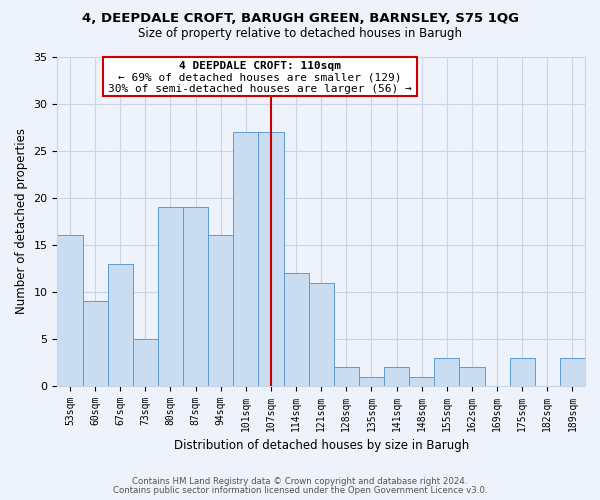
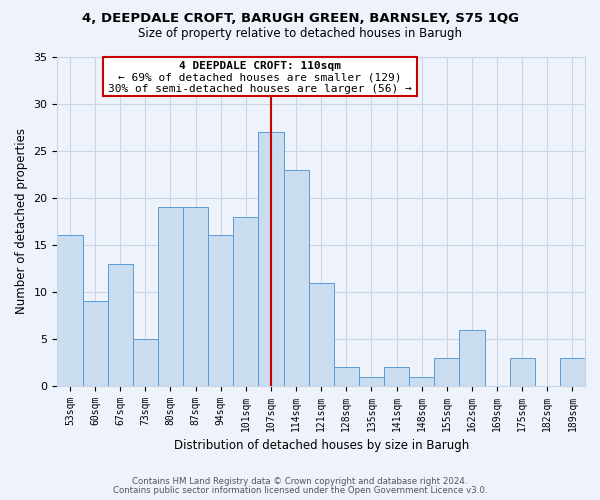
101sqm: 27 -> 18
114sqm: 12 -> 23
162sqm: 2 -> 6
